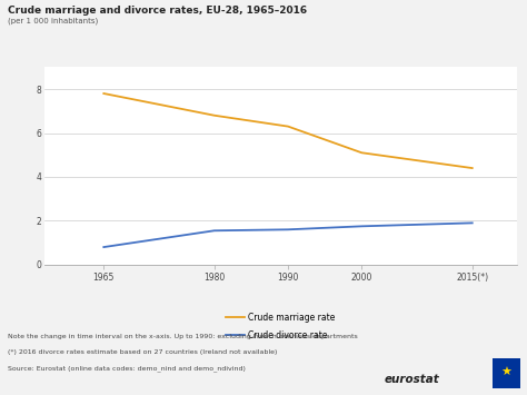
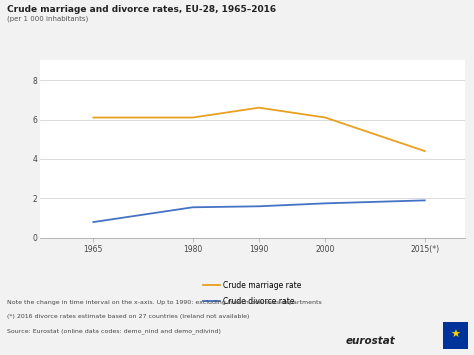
Crude marriage rate/1965: 7.8 -> 6.1
Crude marriage rate/1980: 6.8 -> 6.1
Crude marriage rate/1990: 6.3 -> 6.6
Crude marriage rate/2000: 5.1 -> 6.1
